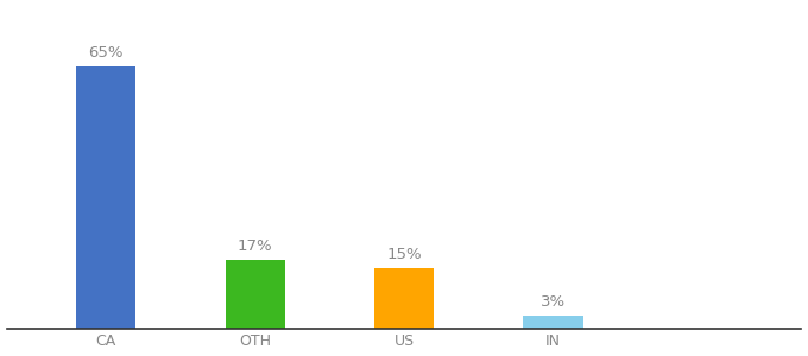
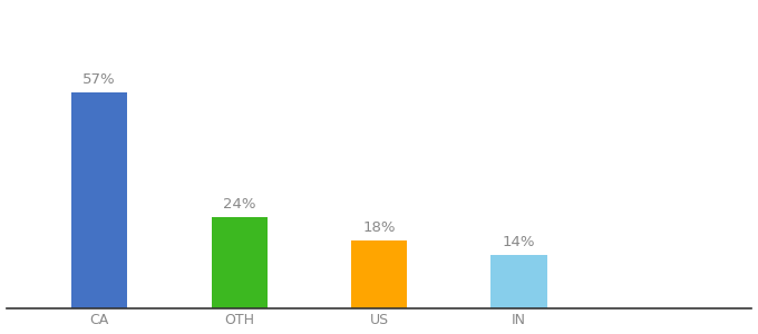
CA: 65% -> 57%
OTH: 17% -> 24%
US: 15% -> 18%
IN: 3% -> 14%
